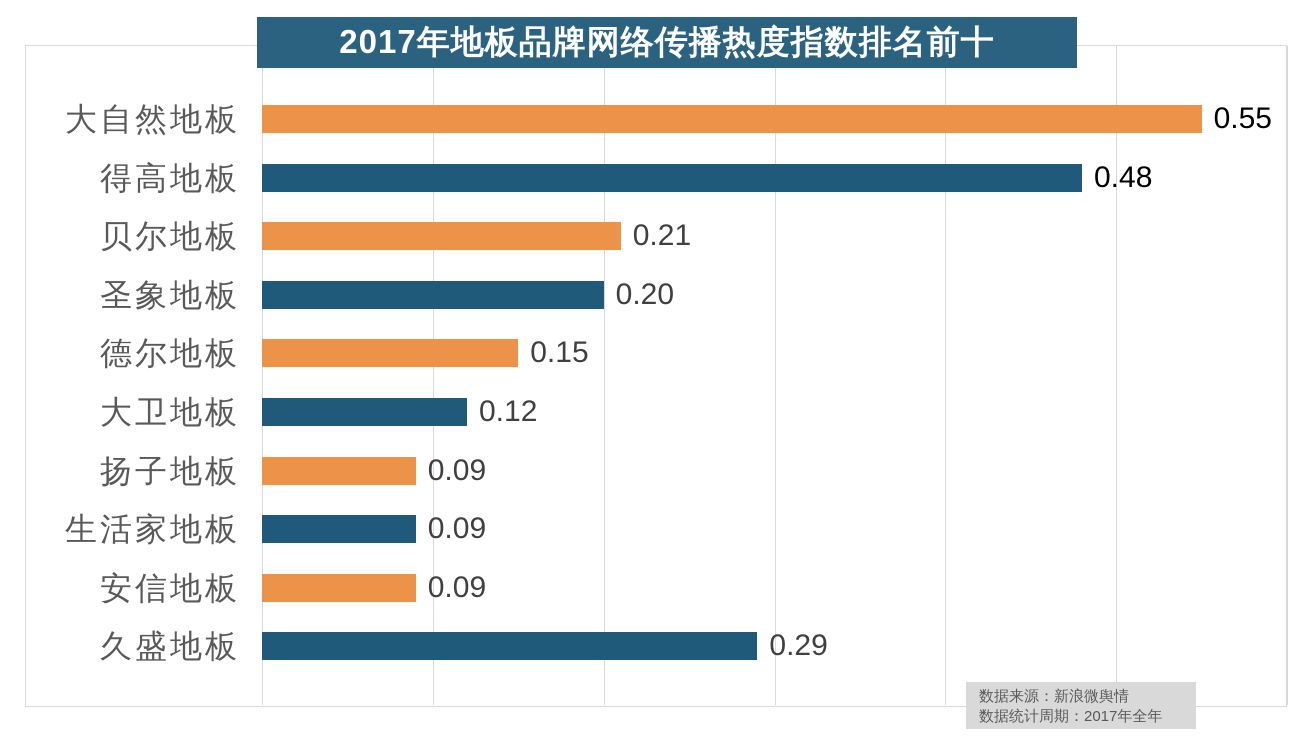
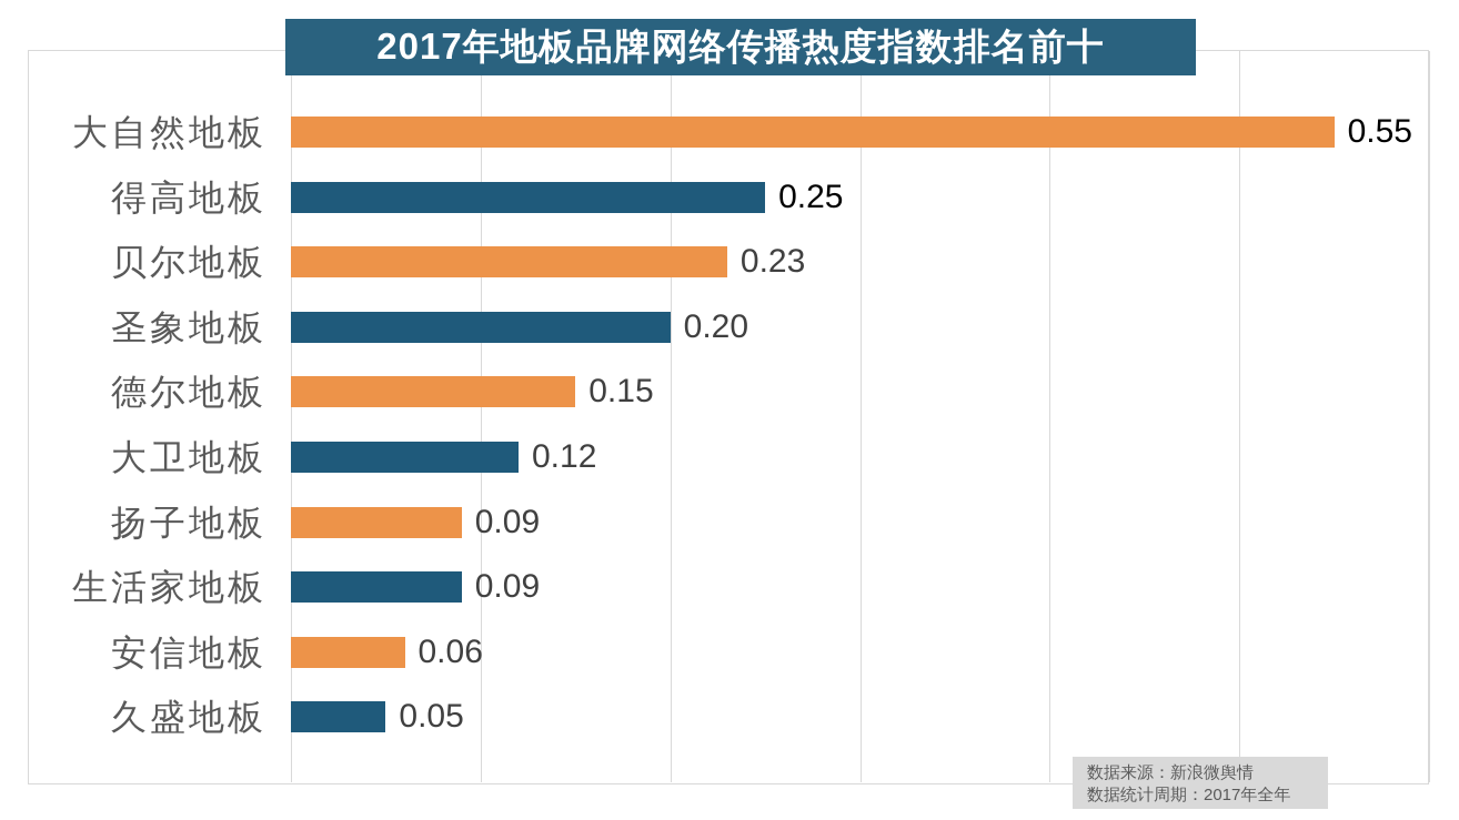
得高地板: 0.48 -> 0.25
贝尔地板: 0.21 -> 0.23
安信地板: 0.09 -> 0.06
久盛地板: 0.29 -> 0.05
